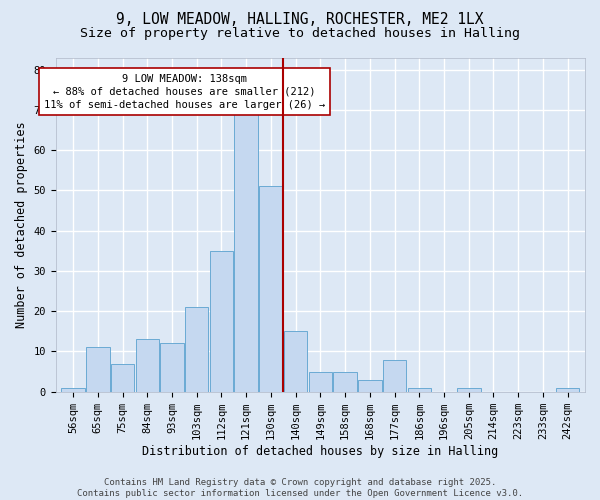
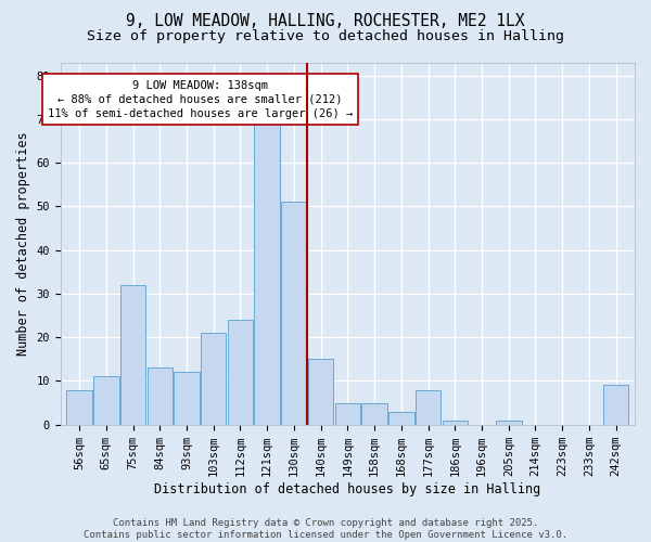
56sqm: 1 -> 8
75sqm: 7 -> 32
112sqm: 35 -> 24
242sqm: 1 -> 9
